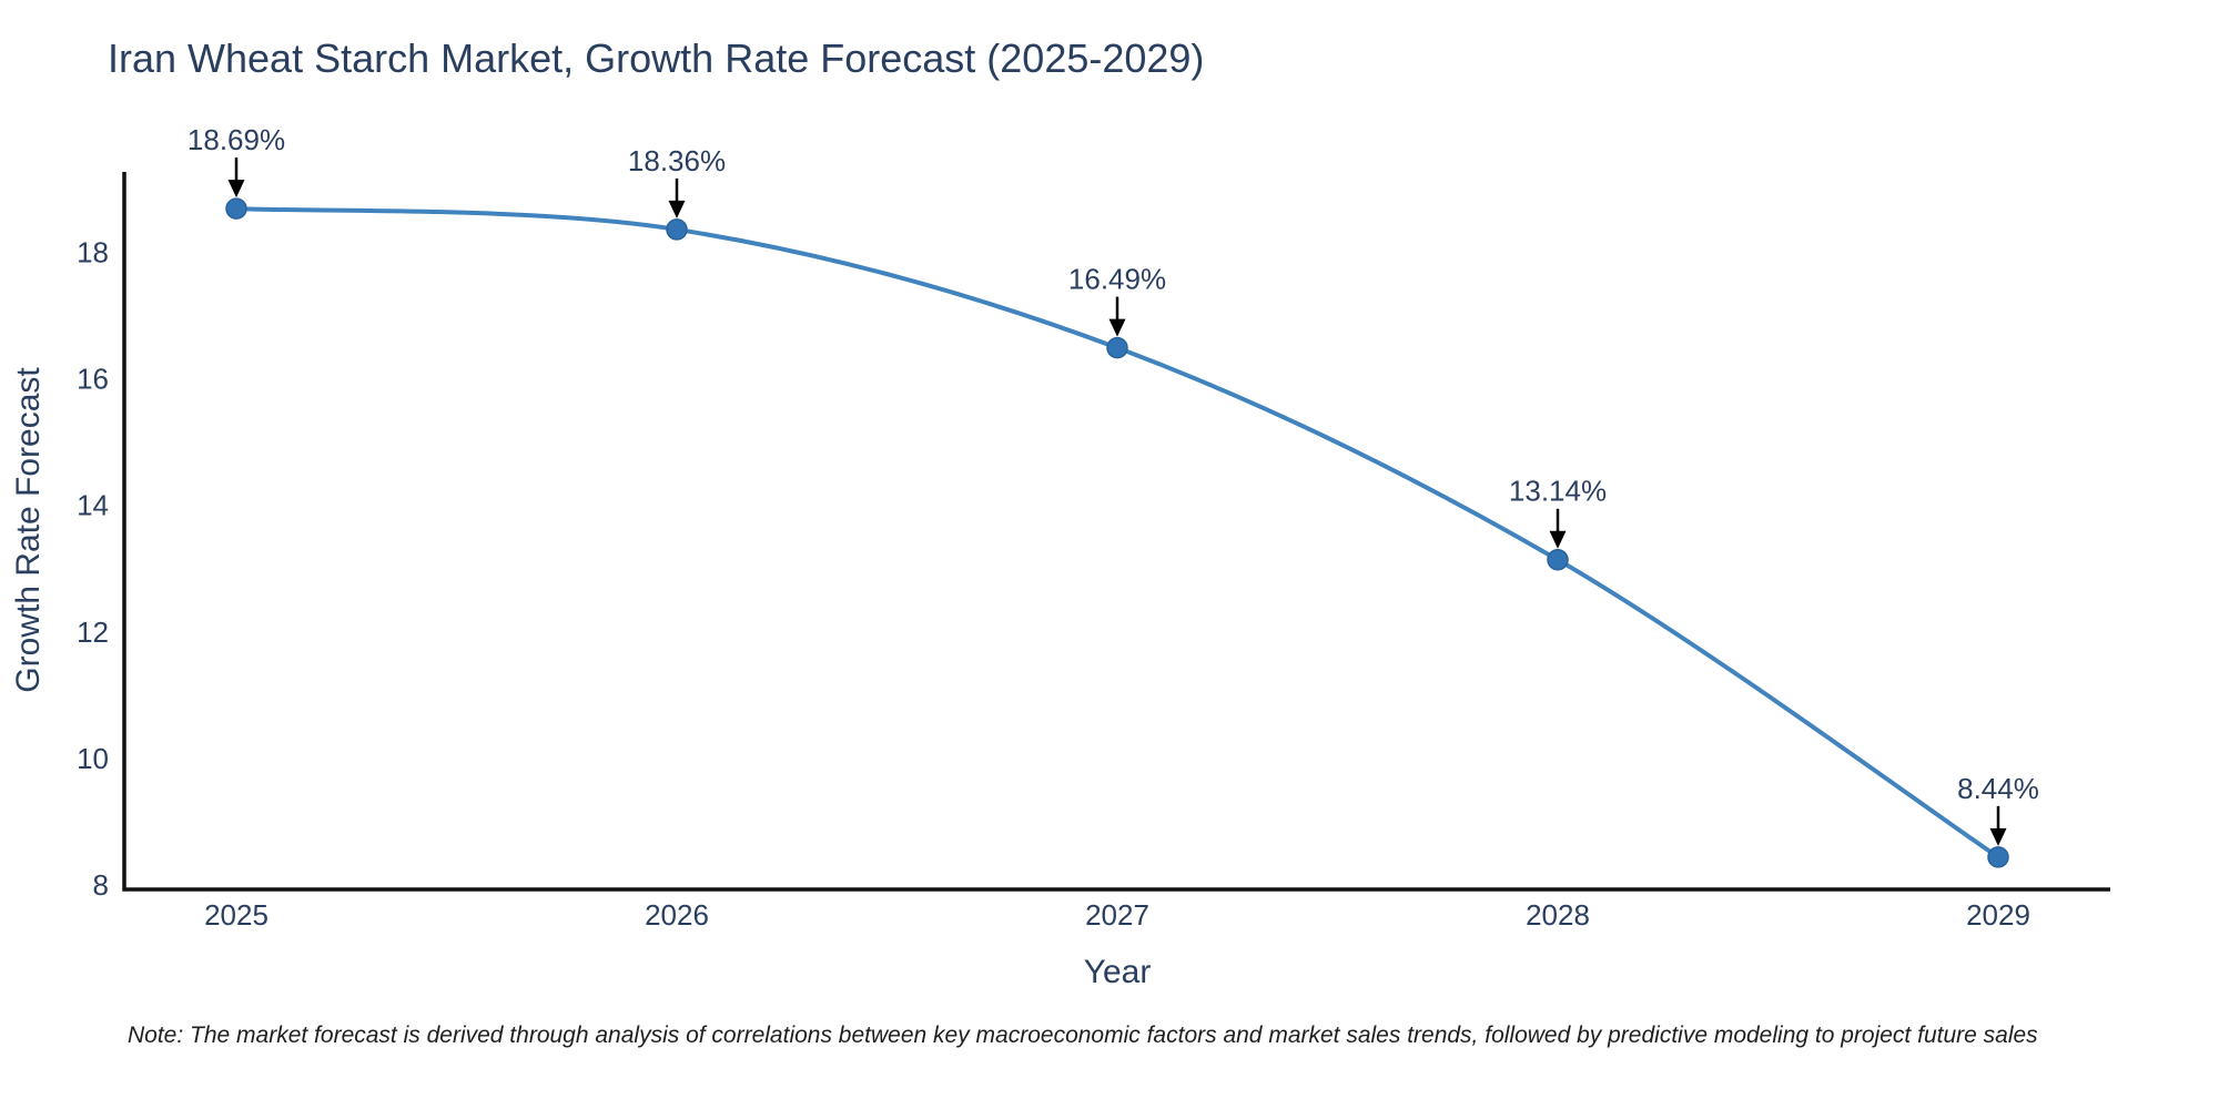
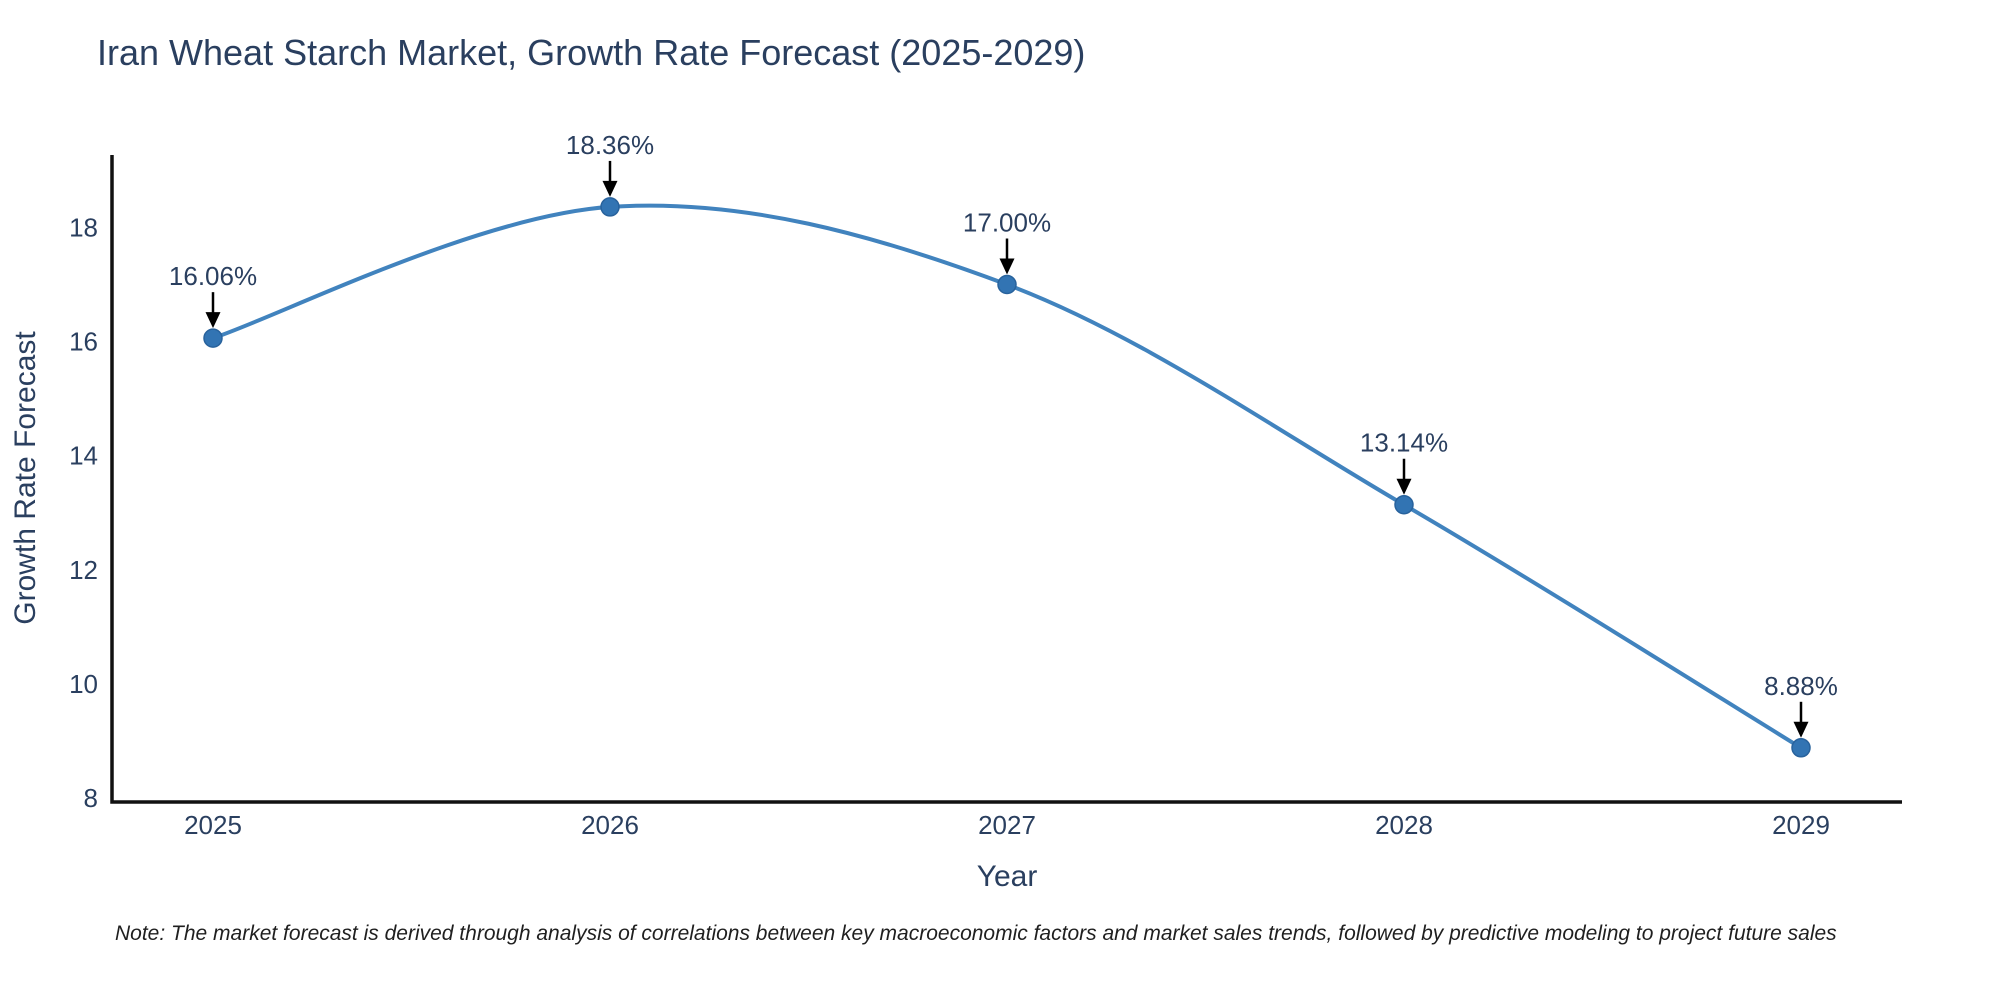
2025: 18.69% -> 16.06%
2027: 16.49% -> 17.00%
2029: 8.44% -> 8.88%
